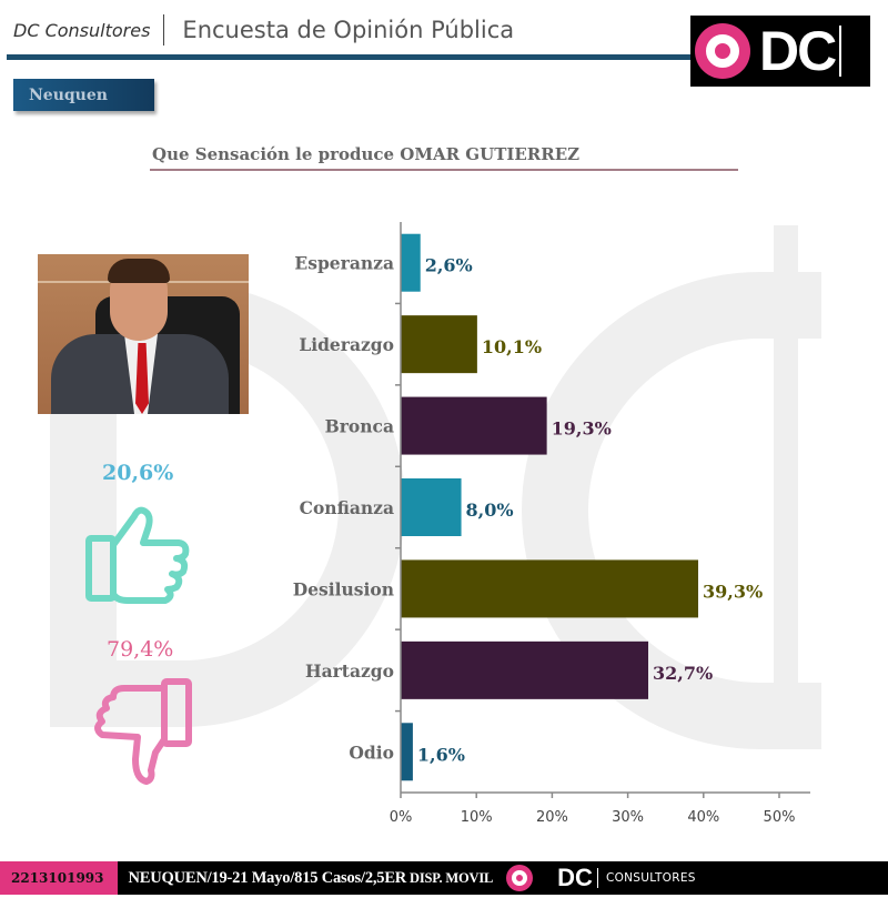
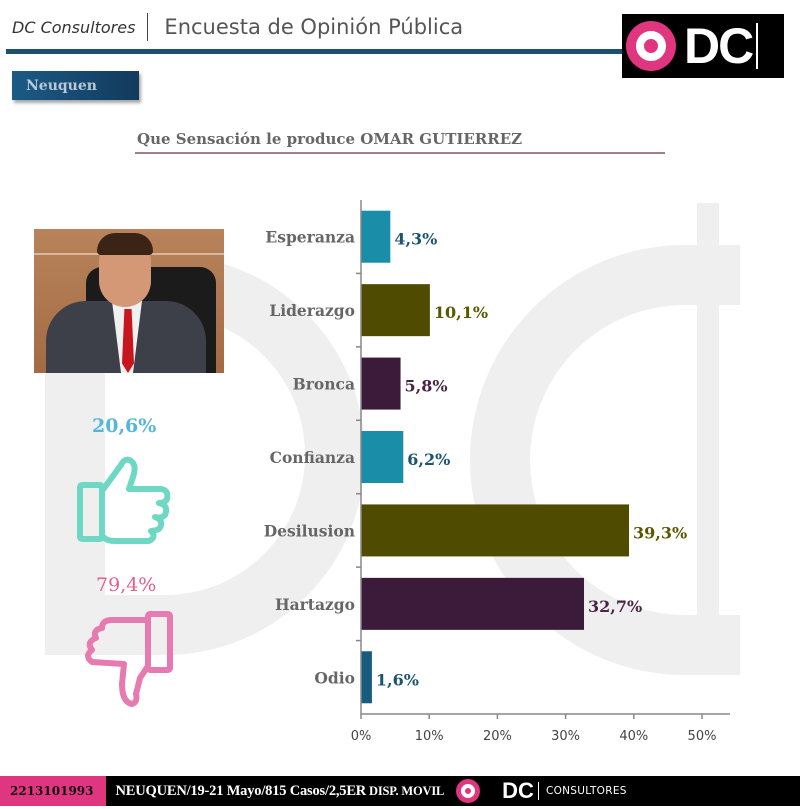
Esperanza: 2,6% -> 4,3%
Bronca: 19,3% -> 5,8%
Confianza: 8,0% -> 6,2%
